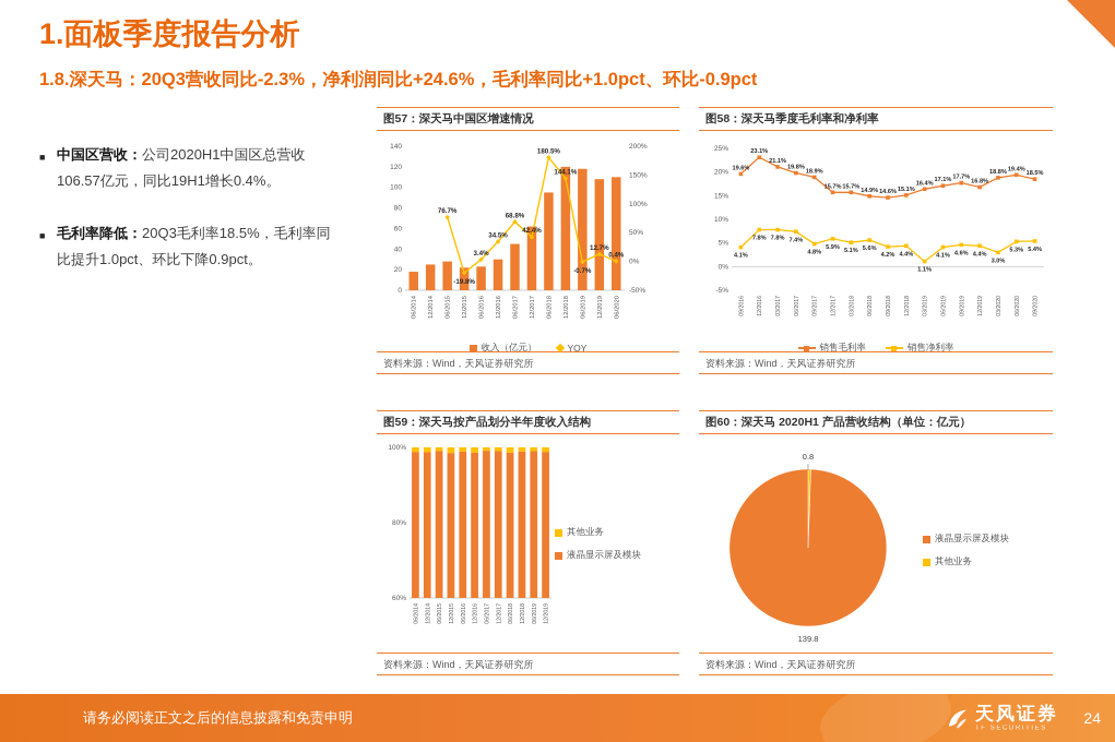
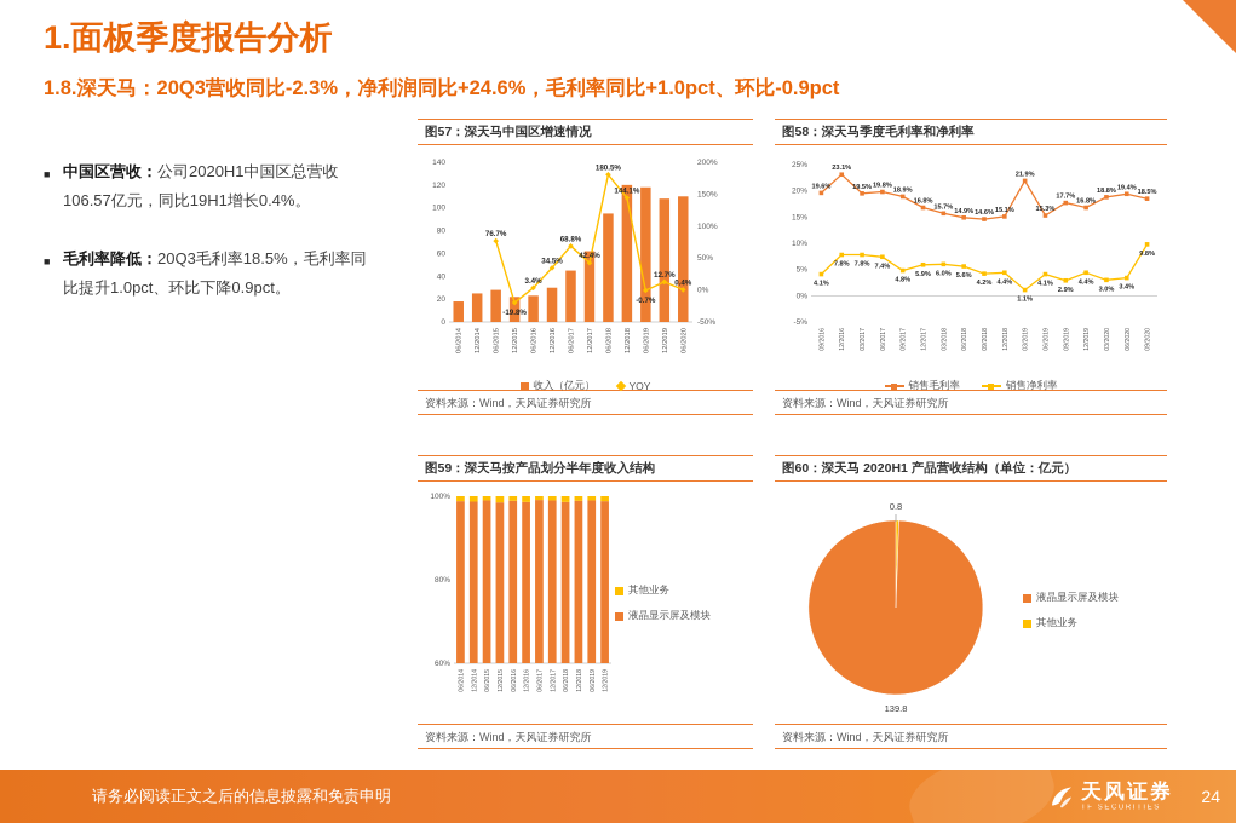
图58：深天马季度毛利率和净利率/销售毛利率/03/2017: 21.1% -> 19.5%
图58：深天马季度毛利率和净利率/销售毛利率/12/2017: 15.7% -> 16.8%
图58：深天马季度毛利率和净利率/销售净利率/03/2018: 5.1% -> 6.0%
图58：深天马季度毛利率和净利率/销售毛利率/03/2019: 16.4% -> 21.9%
图58：深天马季度毛利率和净利率/销售毛利率/06/2019: 17.1% -> 15.3%
图58：深天马季度毛利率和净利率/销售净利率/09/2019: 4.6% -> 2.9%
图58：深天马季度毛利率和净利率/销售净利率/06/2020: 5.3% -> 3.4%
图58：深天马季度毛利率和净利率/销售净利率/09/2020: 5.4% -> 9.8%
